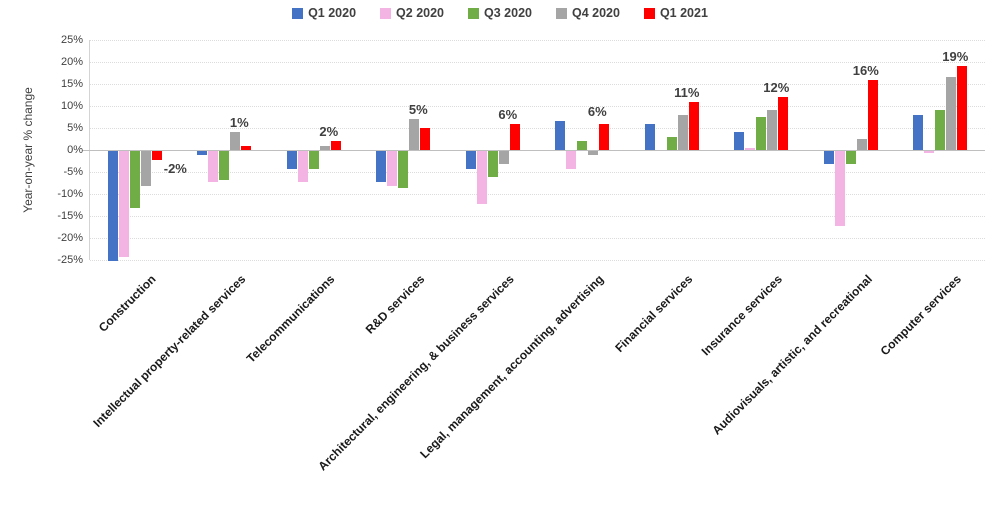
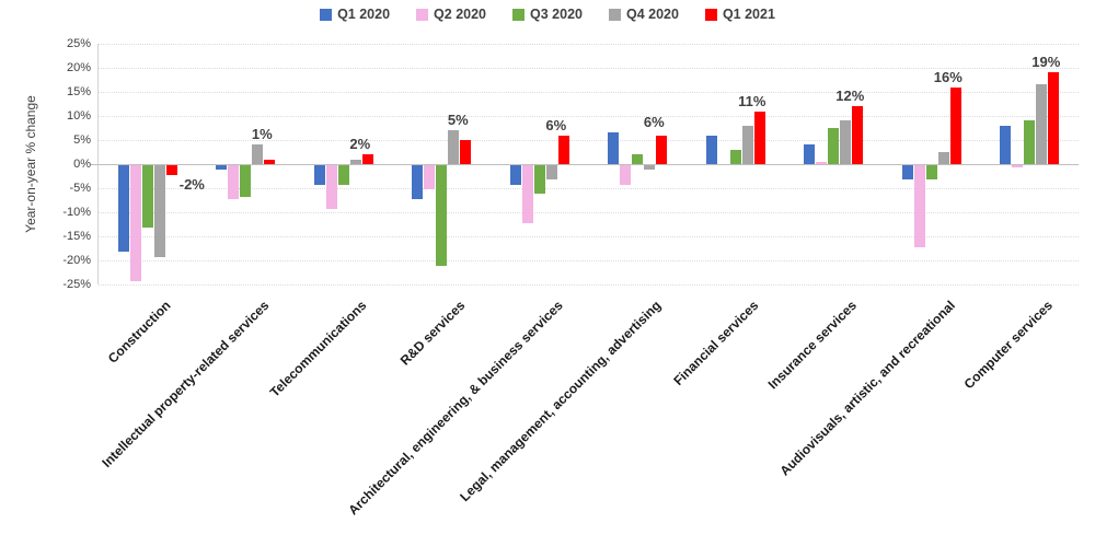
Q1 2020/Construction: -25% -> -18%
Q4 2020/Construction: -8% -> -19%
Q2 2020/Telecommunications: -7% -> -9%
Q2 2020/R&D services: -8% -> -5%
Q3 2020/R&D services: -8% -> -21%
